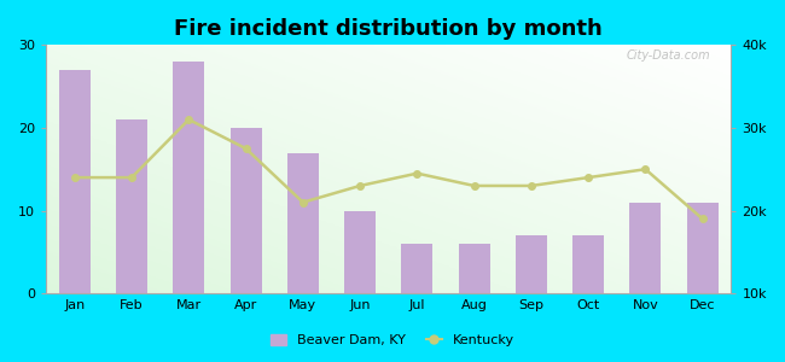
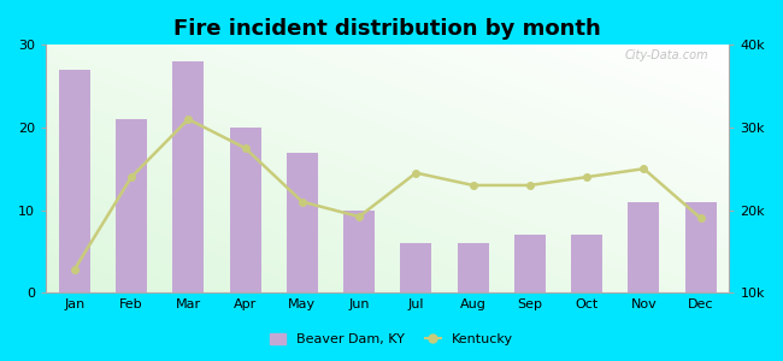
Kentucky/Jan: 24.0k -> 12.8k
Kentucky/Jun: 23.0k -> 19.2k
